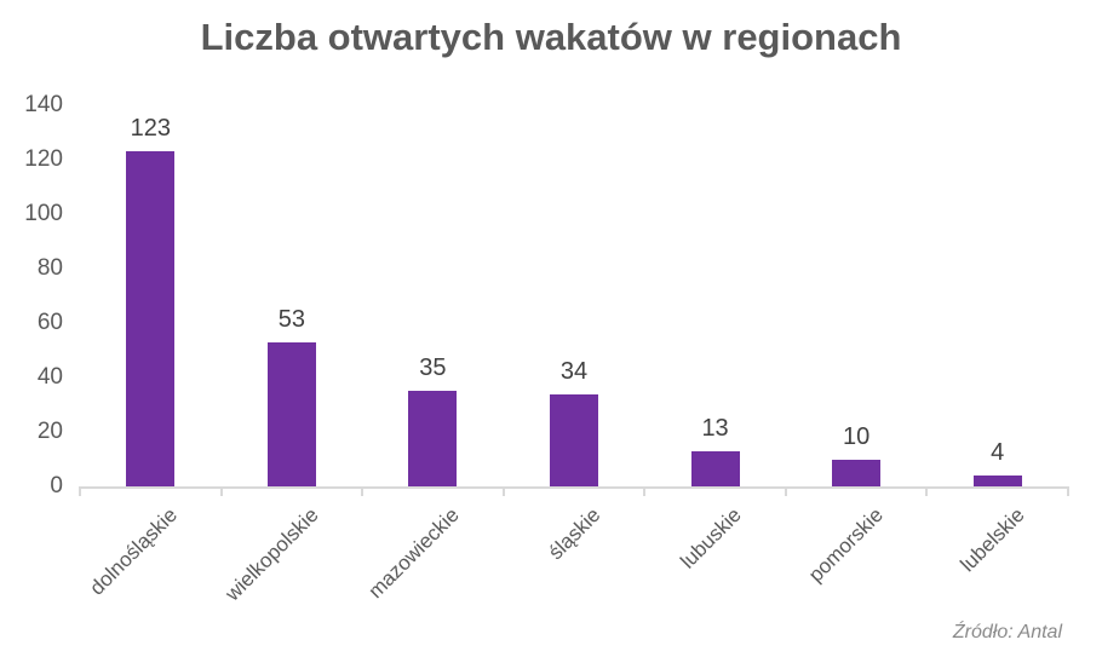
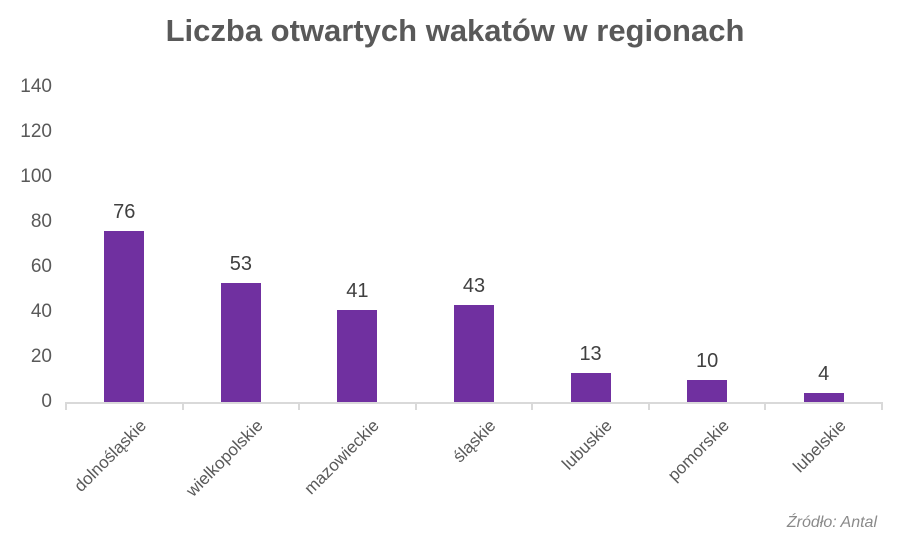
dolnośląskie: 123 -> 76
mazowieckie: 35 -> 41
śląskie: 34 -> 43
